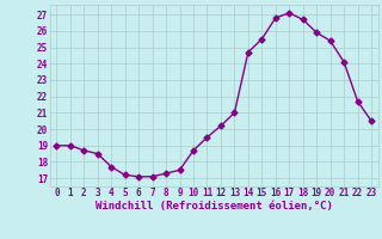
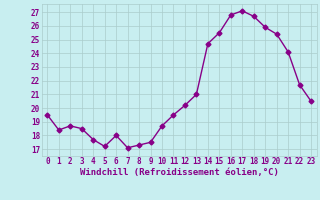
0: 19.0 -> 19.5
1: 19.0 -> 18.4
6: 17.1 -> 18.0
